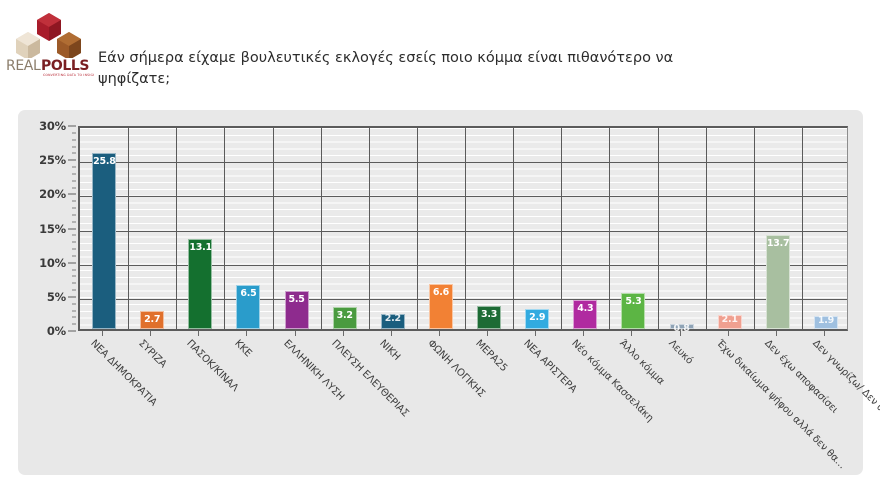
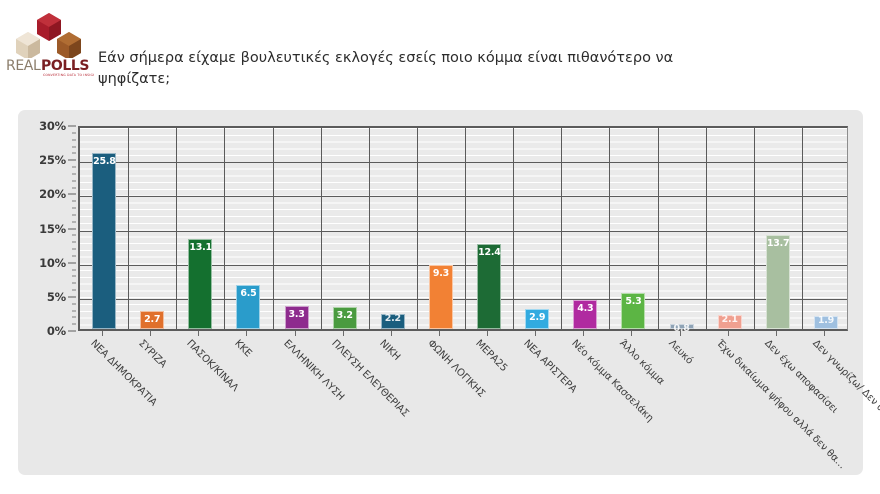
ΕΛΛΗΝΙΚΗ ΛΥΣΗ: 5.5 -> 3.3
ΦΩΝΗ ΛΟΓΙΚΗΣ: 6.6 -> 9.3
ΜΕΡΑ25: 3.3 -> 12.4
